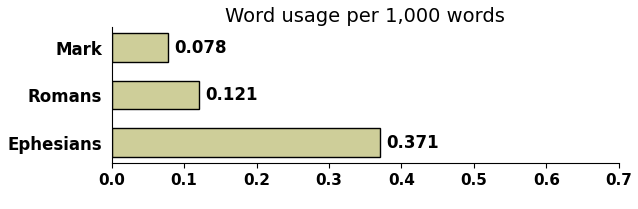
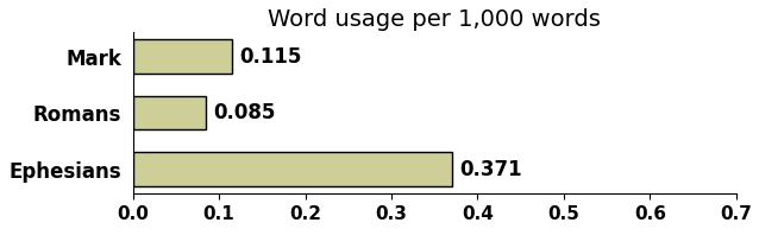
Mark: 0.078 -> 0.115
Romans: 0.121 -> 0.085
